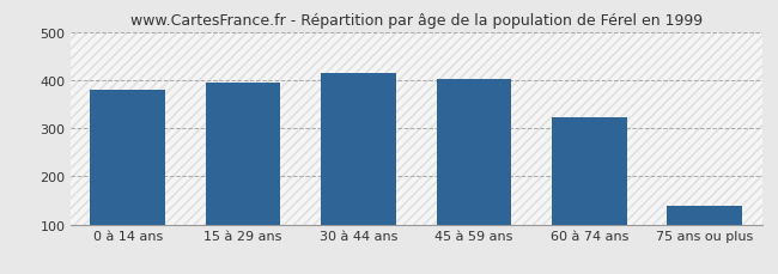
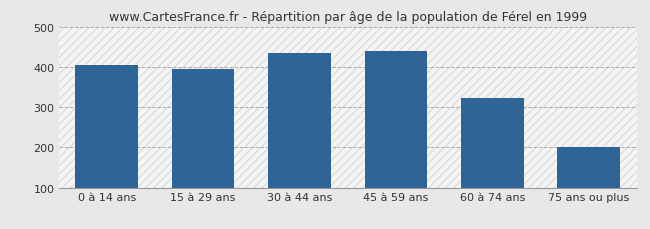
0 à 14 ans: 380 -> 405
30 à 44 ans: 415 -> 435
45 à 59 ans: 403 -> 440
75 ans ou plus: 140 -> 200
